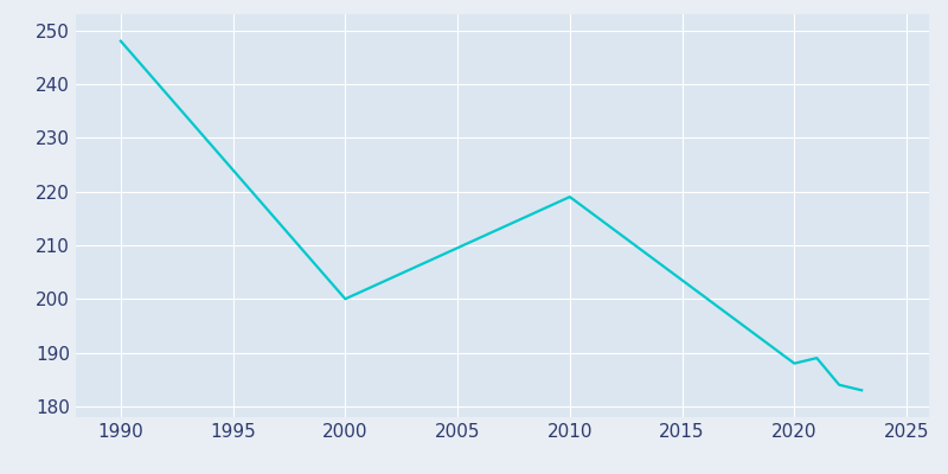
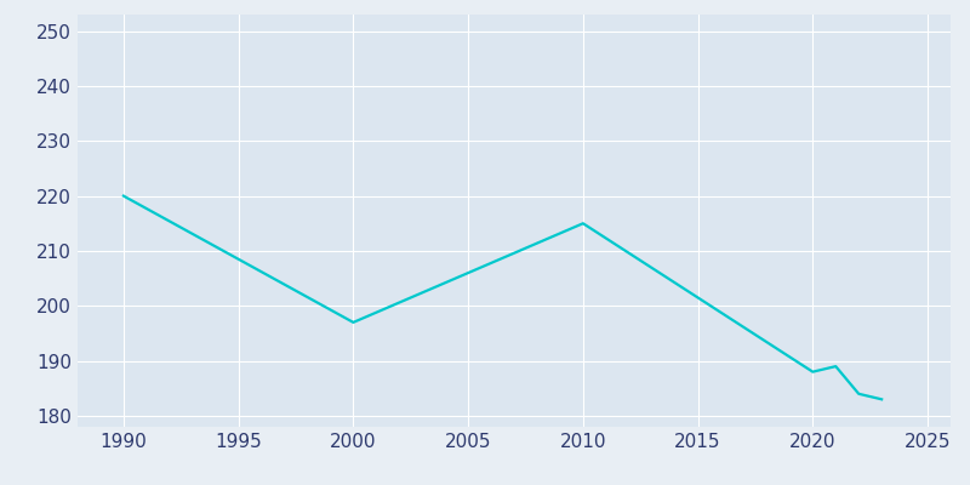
1990: 248 -> 220
2000: 200 -> 197
2010: 219 -> 215
